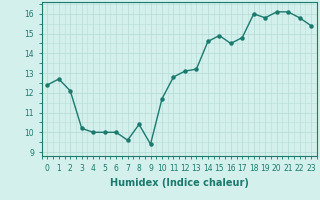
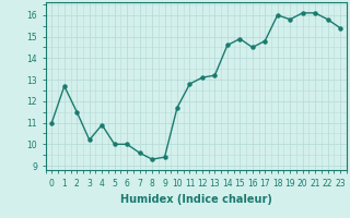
0: 12.4 -> 11.0
2: 12.1 -> 11.5
4: 10.0 -> 10.9
8: 10.4 -> 9.3
